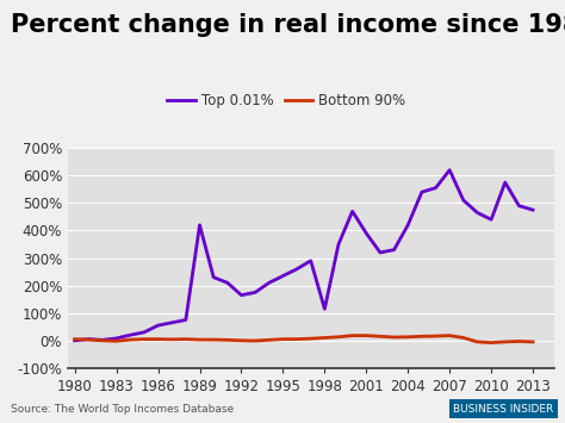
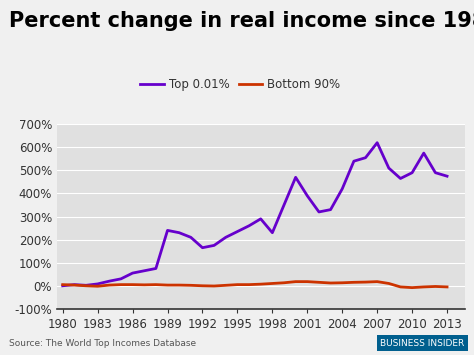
Top 0.01%/1989: 420% -> 240%
Top 0.01%/1998: 115% -> 230%
Top 0.01%/2010: 440% -> 490%
